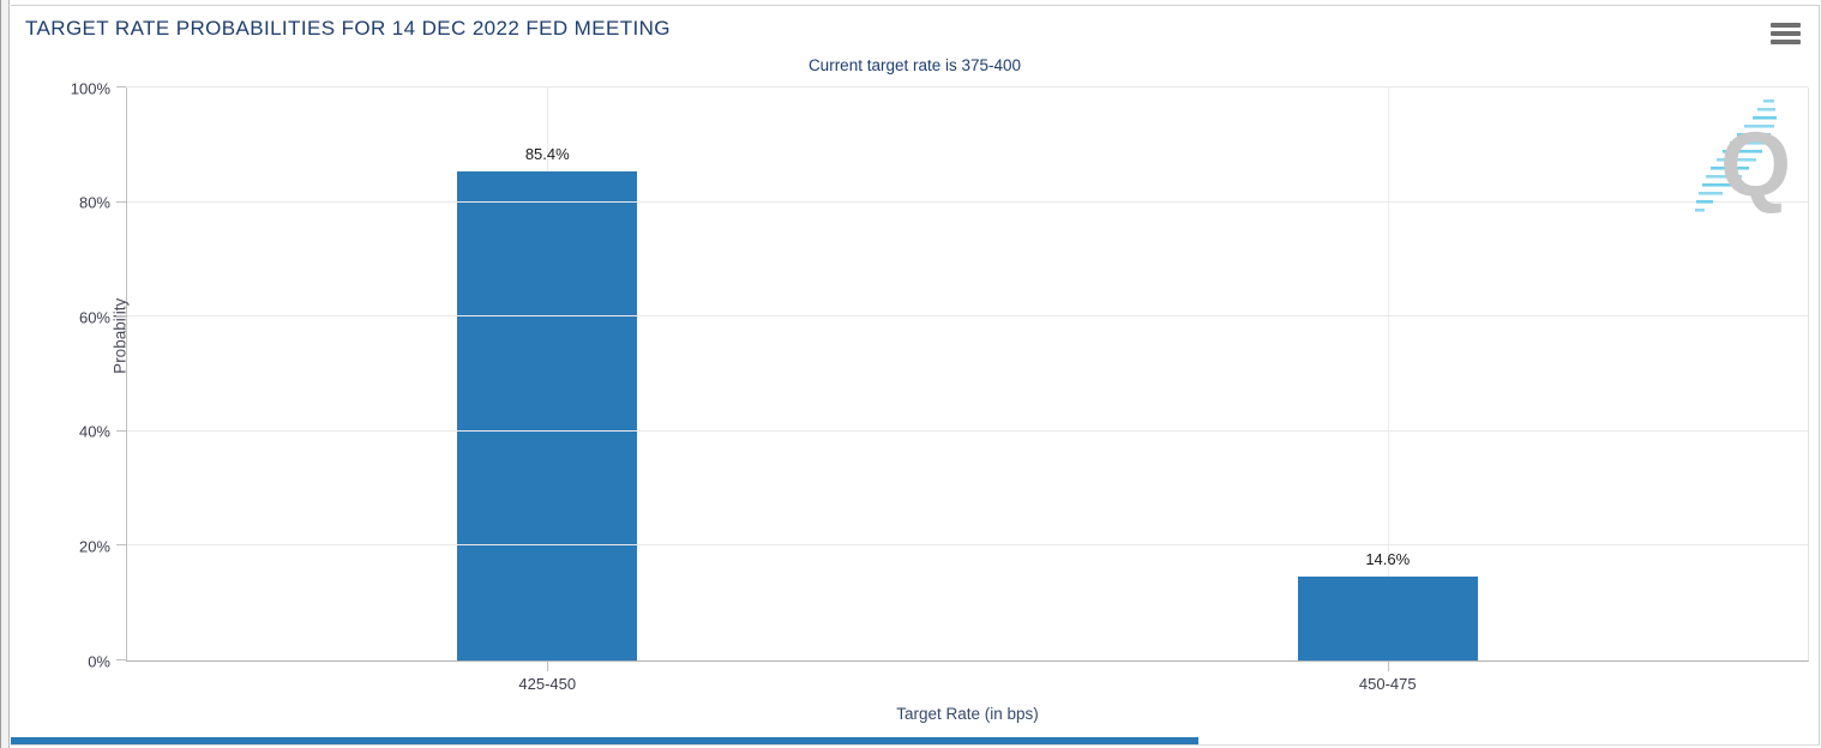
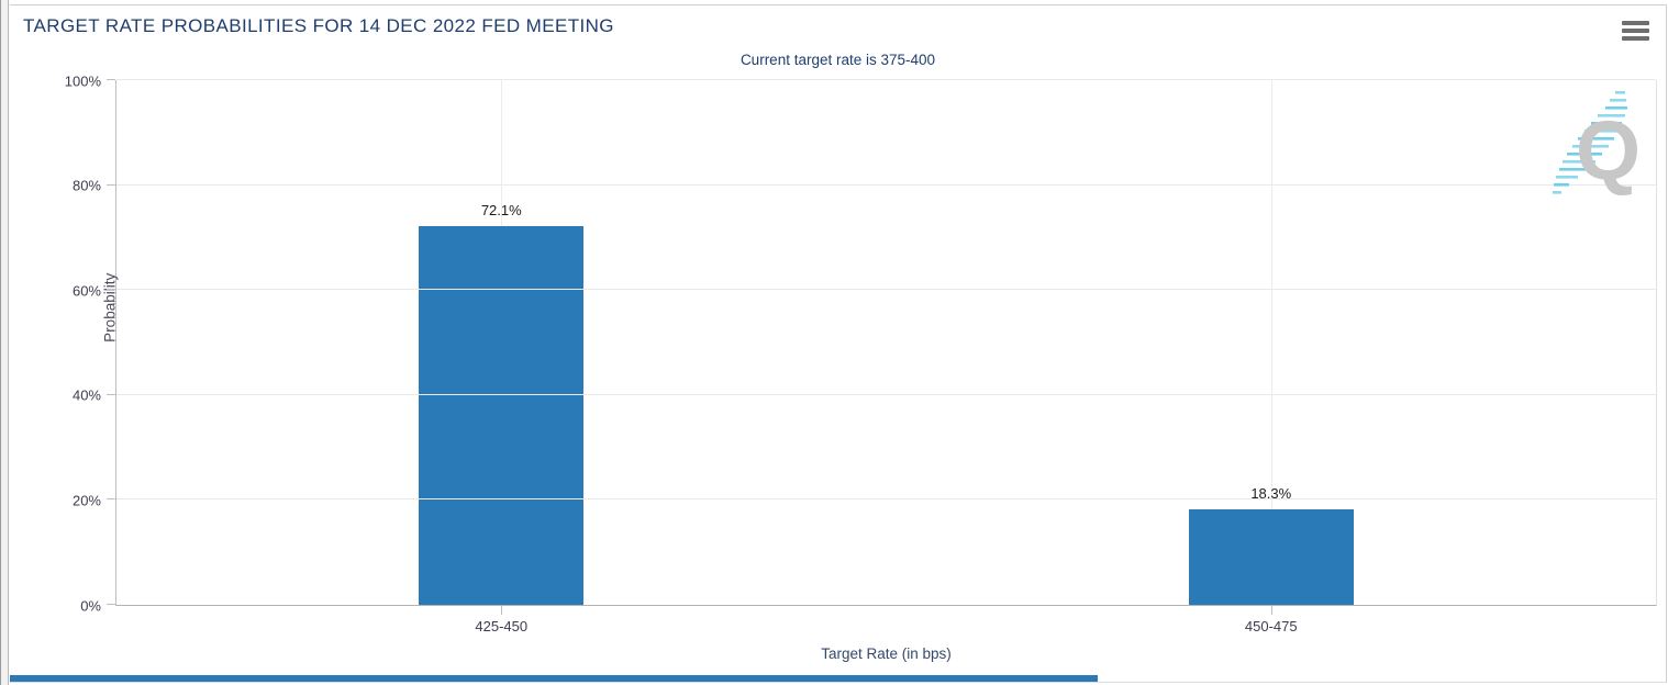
425-450: 85.4% -> 72.1%
450-475: 14.6% -> 18.3%
